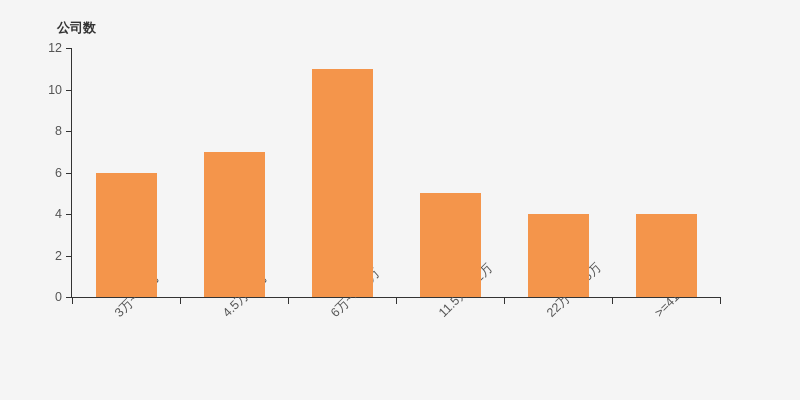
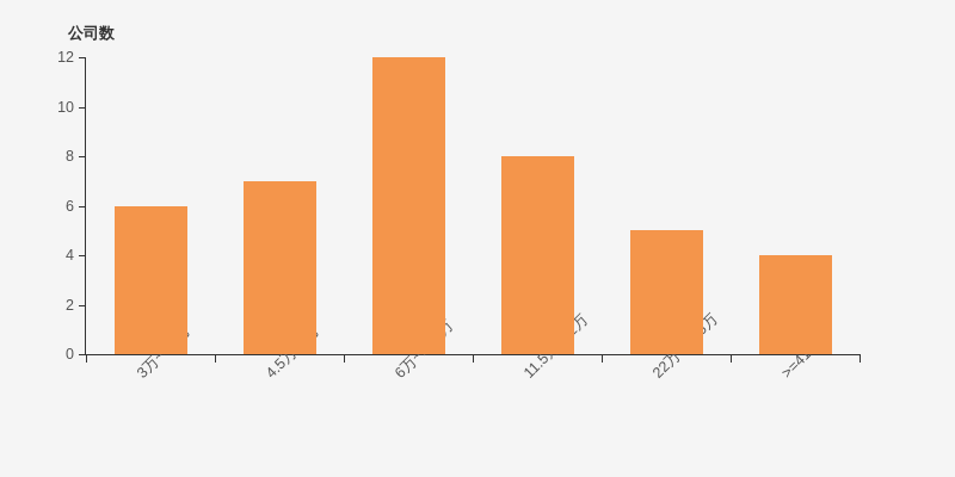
6万~11.5万: 11 -> 12
11.5万~22万: 5 -> 8
22万~41.5万: 4 -> 5
